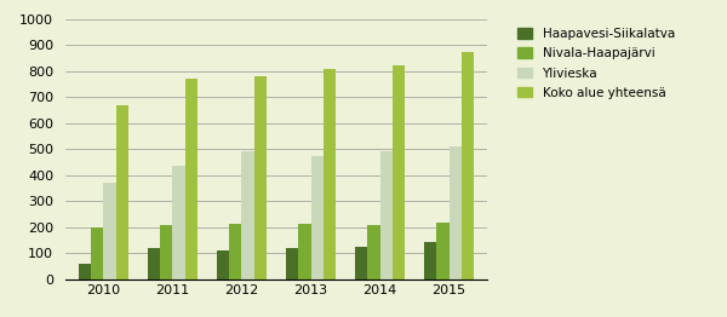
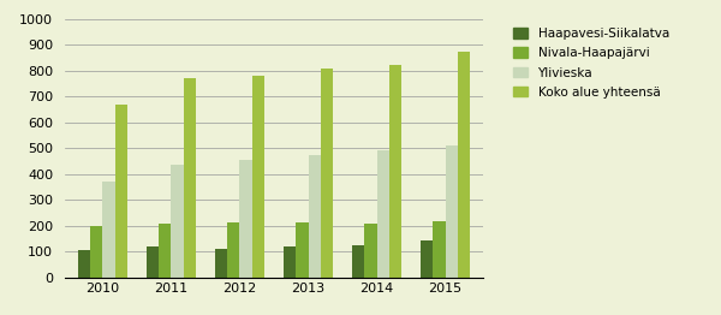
Haapavesi-Siikalatva/2010: 60 -> 105
Ylivieska/2012: 490 -> 455
